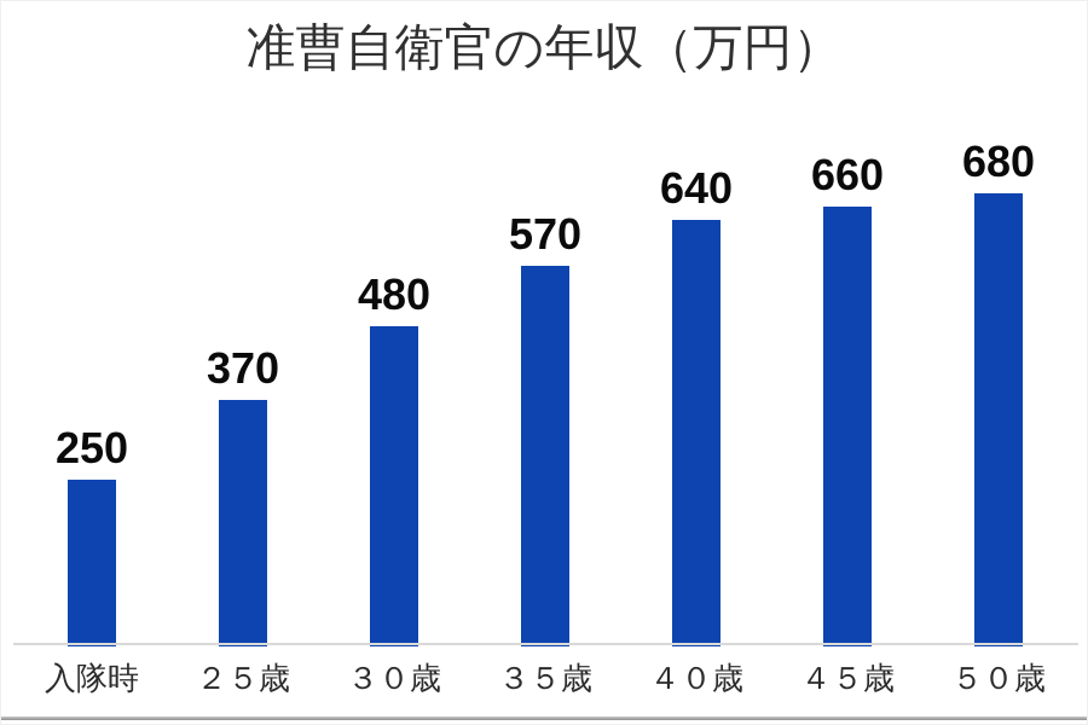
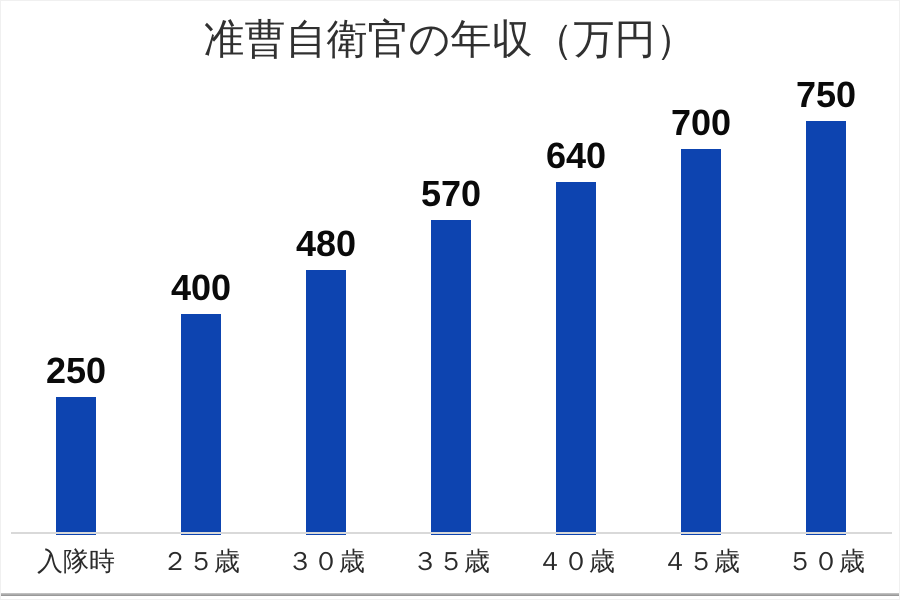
２５歳: 370 -> 400
４５歳: 660 -> 700
５０歳: 680 -> 750
